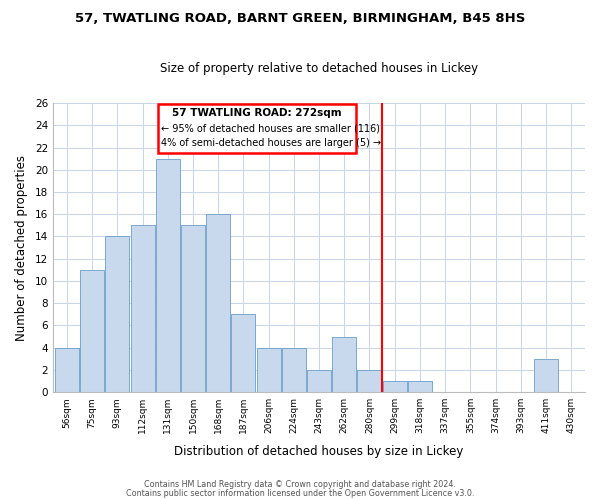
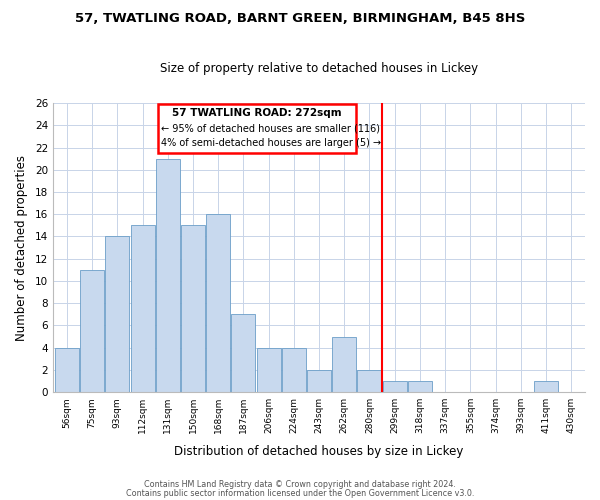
411sqm: 3 -> 1
